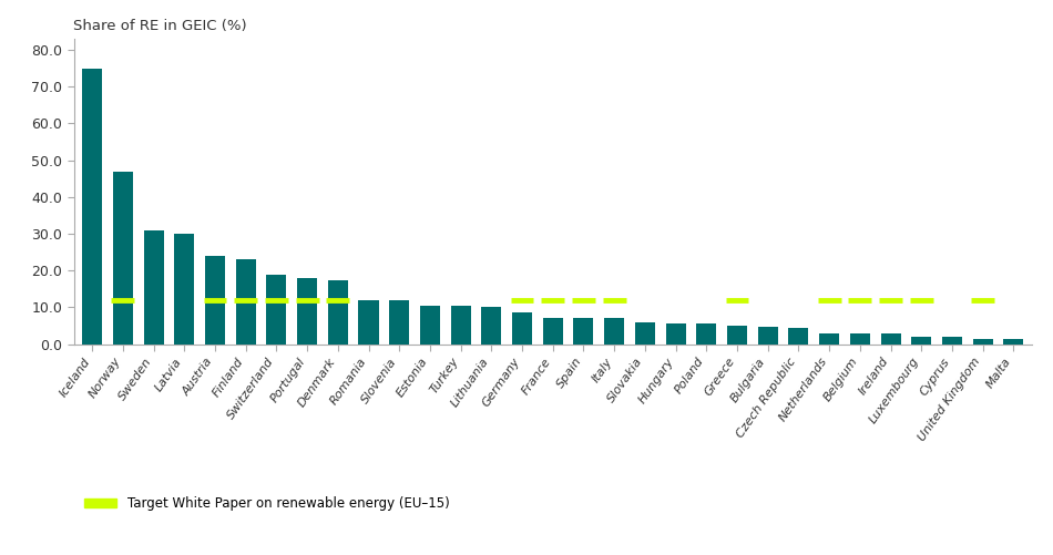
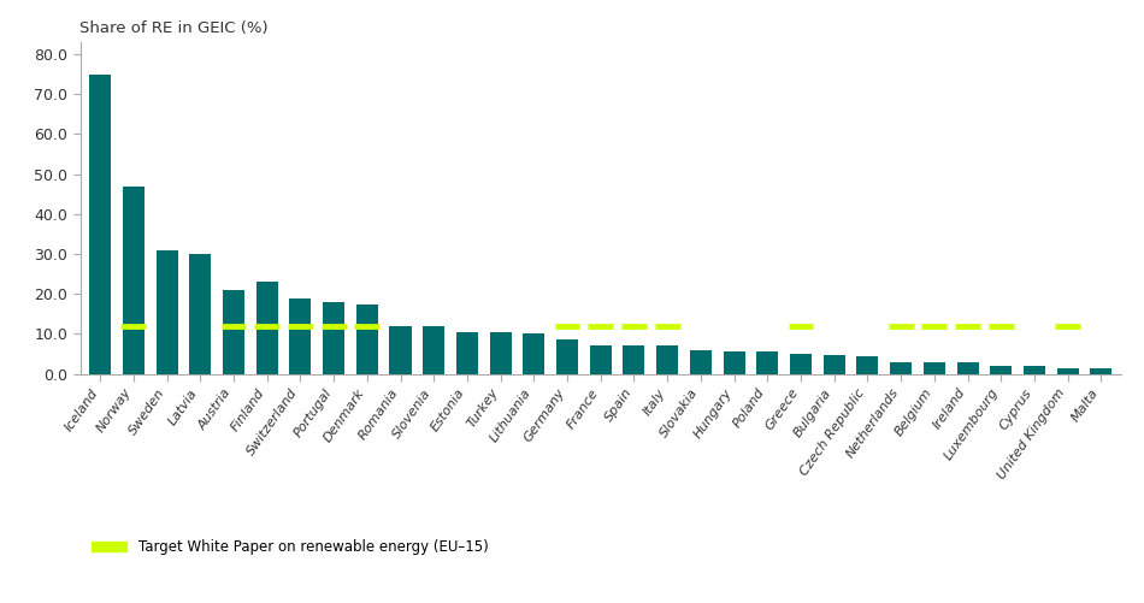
Austria: 24.0 -> 21.0
